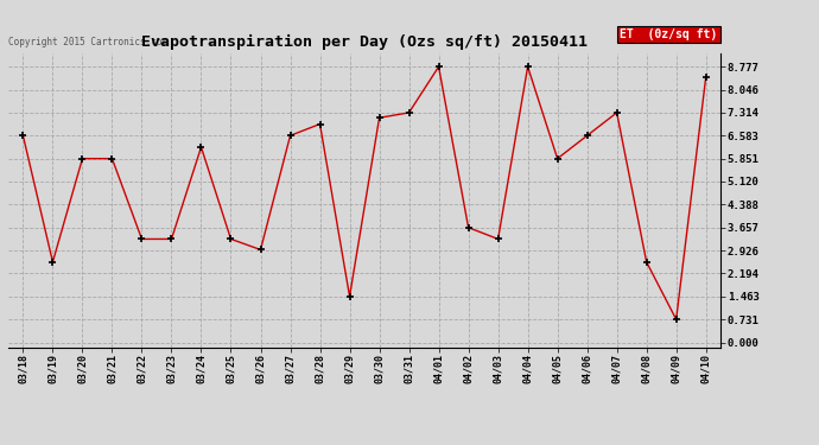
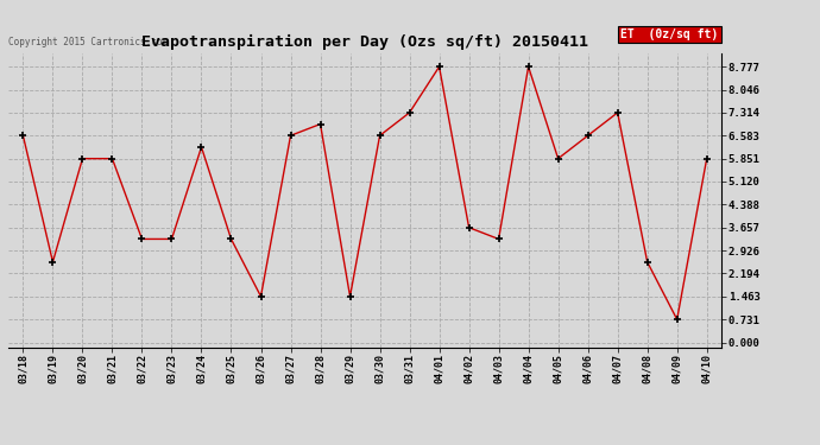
03/26: 2.95 -> 1.46
03/30: 7.15 -> 6.58
04/10: 8.45 -> 5.85
